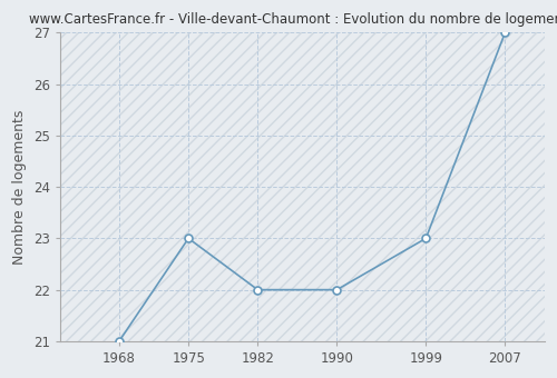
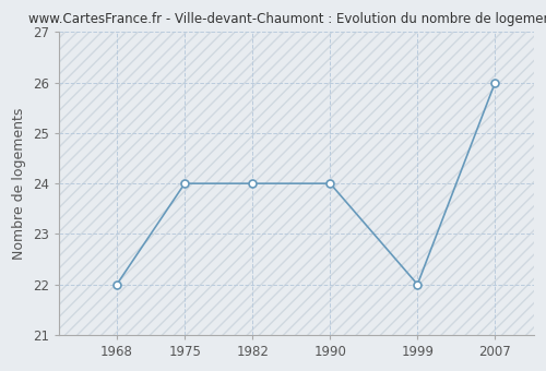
1968: 21 -> 22
1975: 23 -> 24
1982: 22 -> 24
1990: 22 -> 24
1999: 23 -> 22
2007: 27 -> 26
